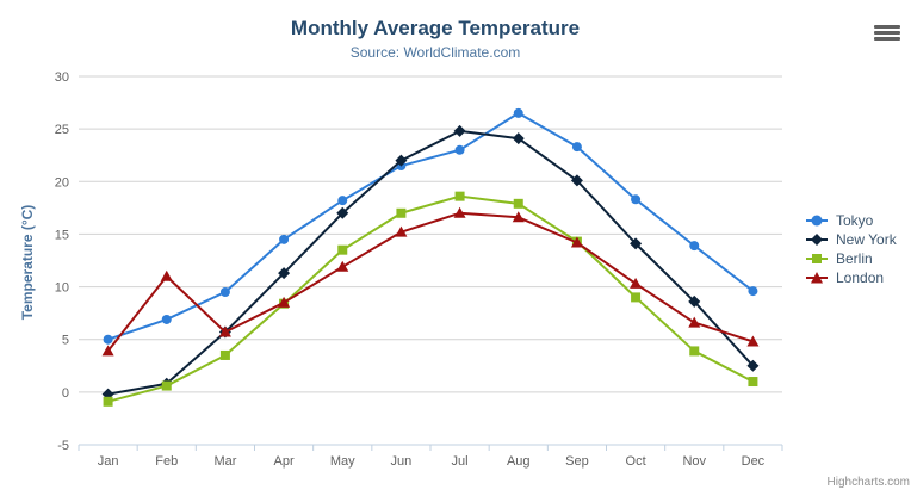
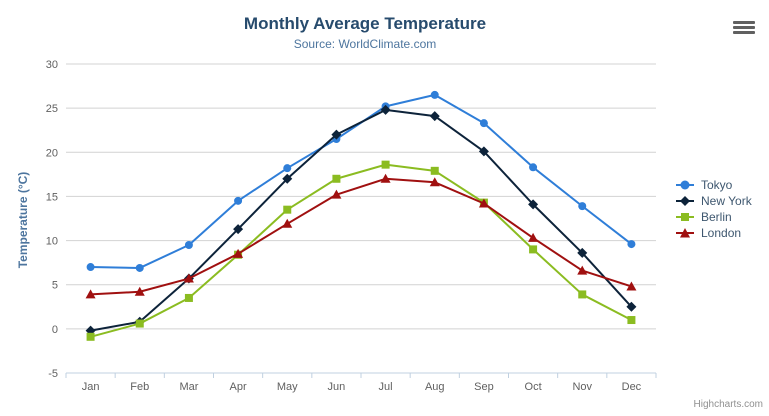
Tokyo/Jan: 5 -> 7
London/Feb: 11 -> 4
Tokyo/Jul: 23 -> 25
